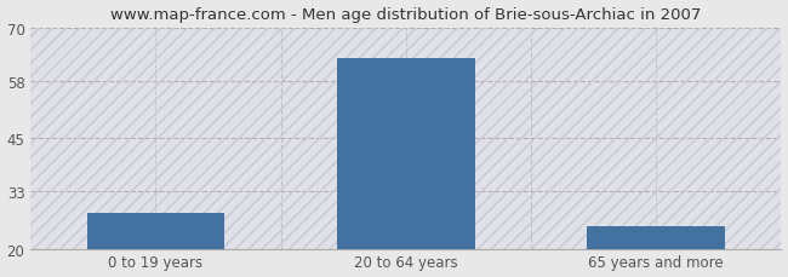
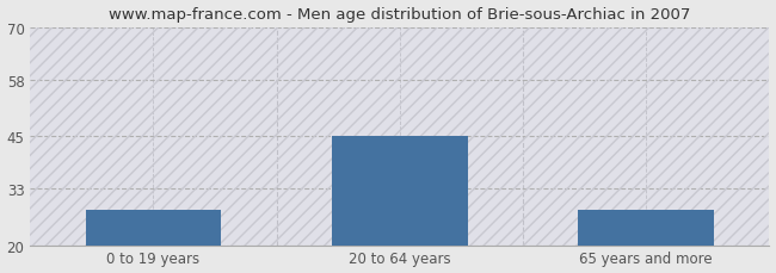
20 to 64 years: 63 -> 45
65 years and more: 25 -> 28
